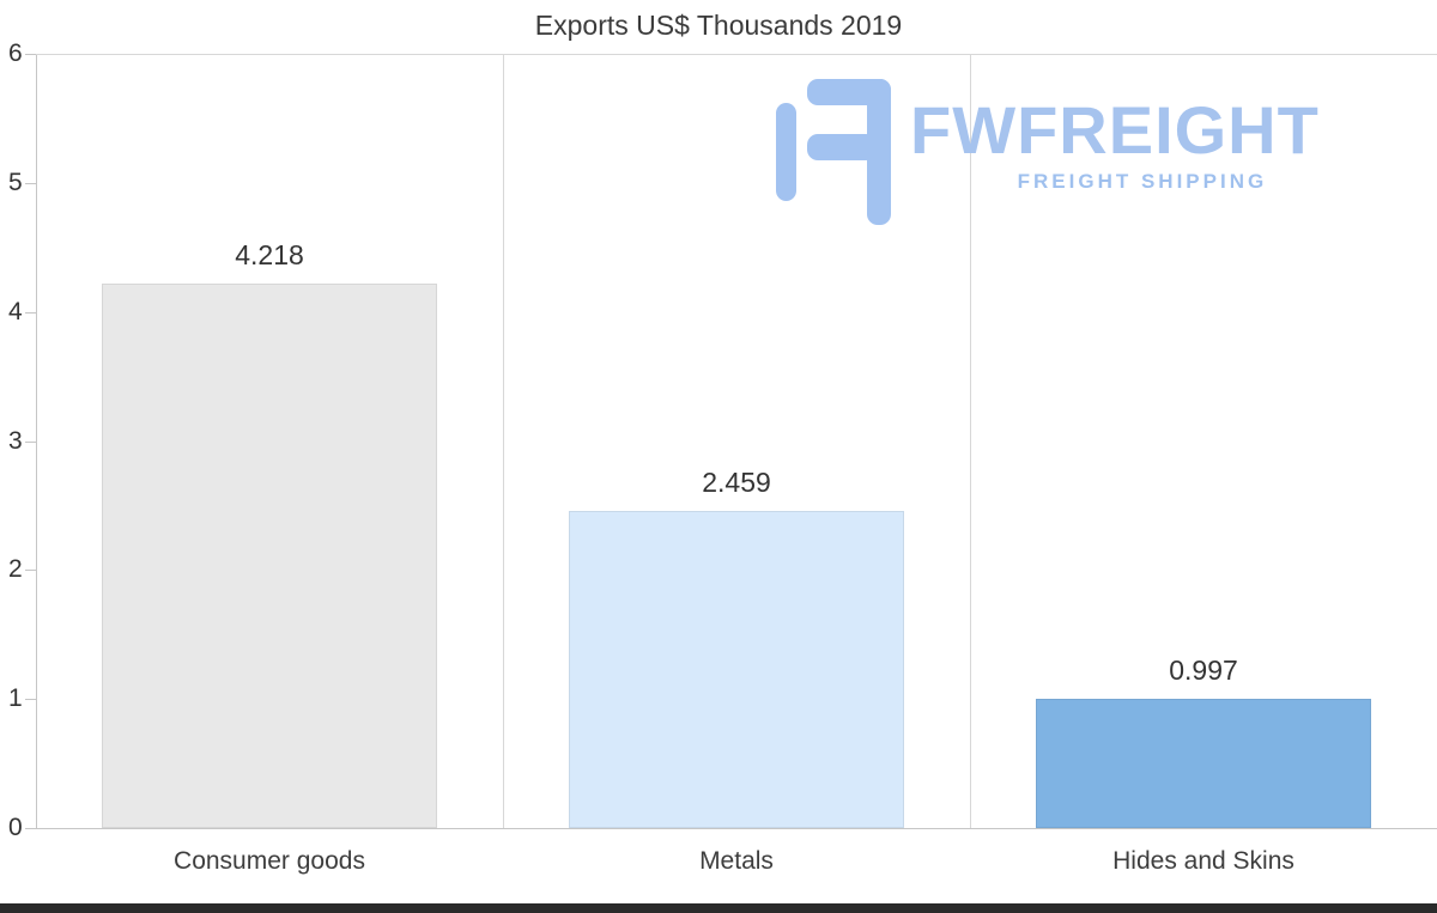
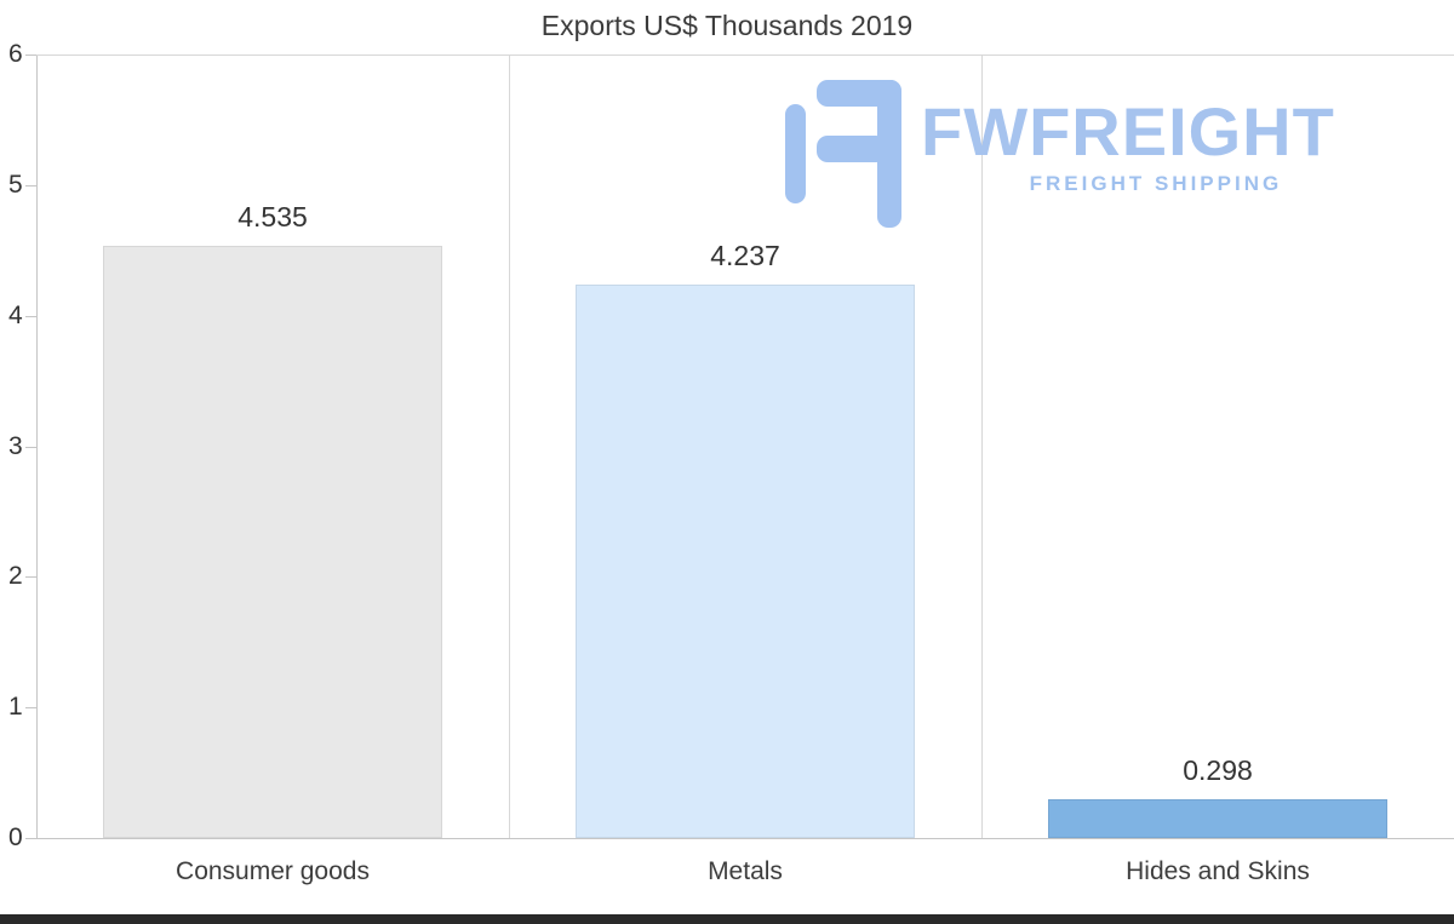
Consumer goods: 4.218 -> 4.535
Metals: 2.459 -> 4.237
Hides and Skins: 0.997 -> 0.298
